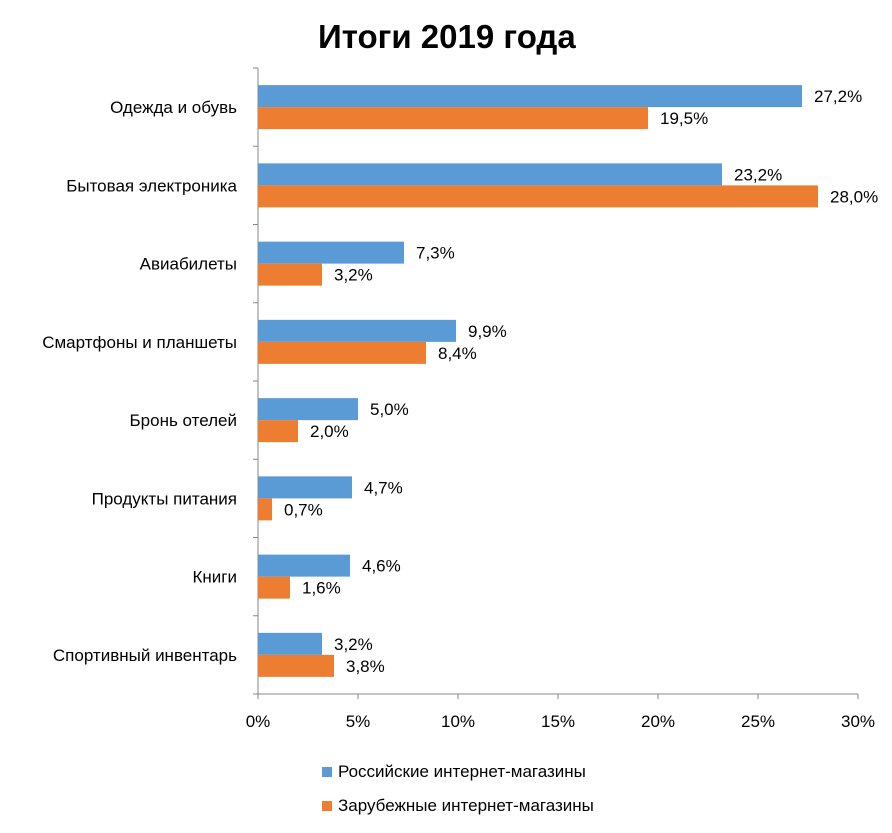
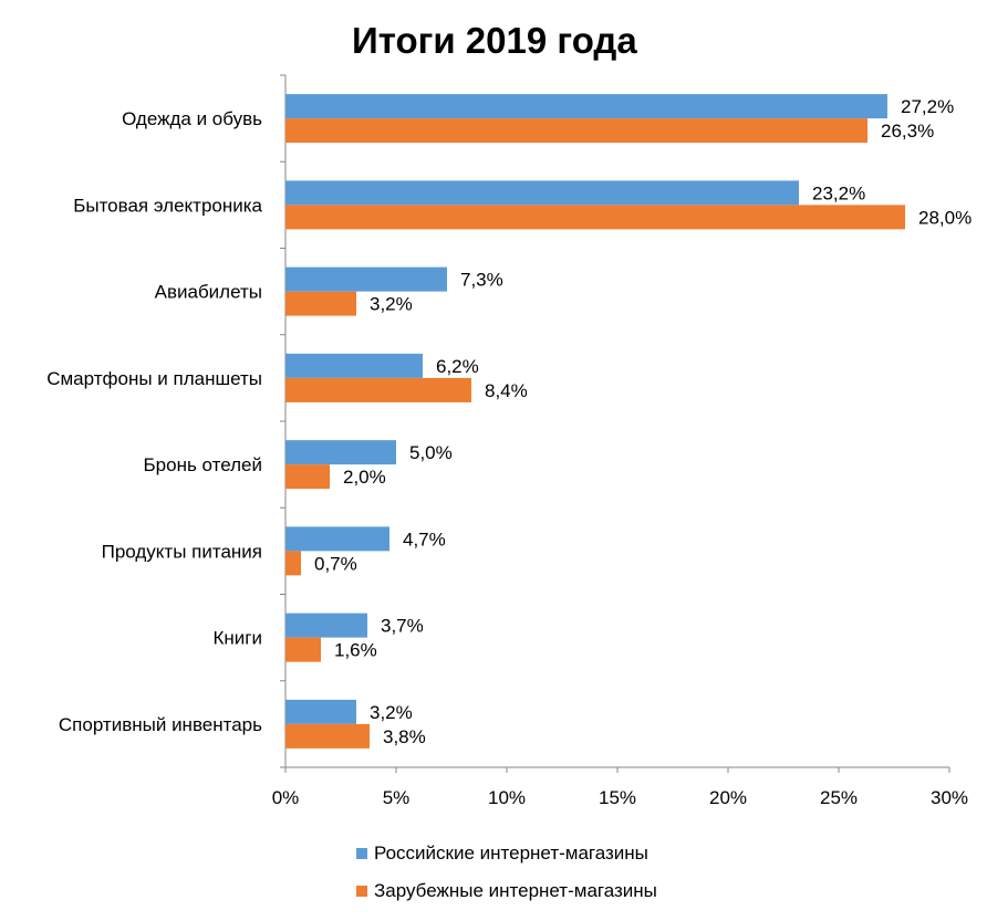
Зарубежные интернет-магазины/Одежда и обувь: 19,5% -> 26,3%
Российские интернет-магазины/Смартфоны и планшеты: 9,9% -> 6,2%
Российские интернет-магазины/Книги: 4,6% -> 3,7%
